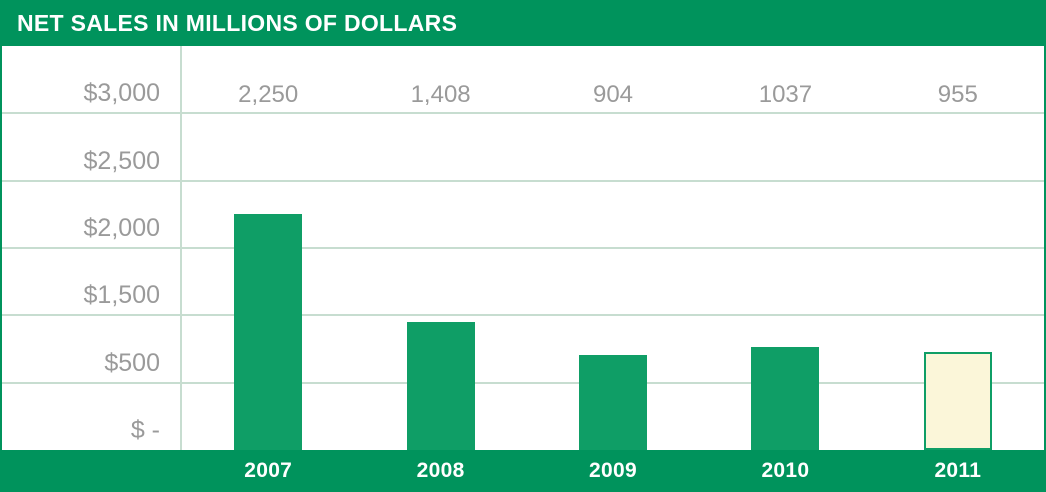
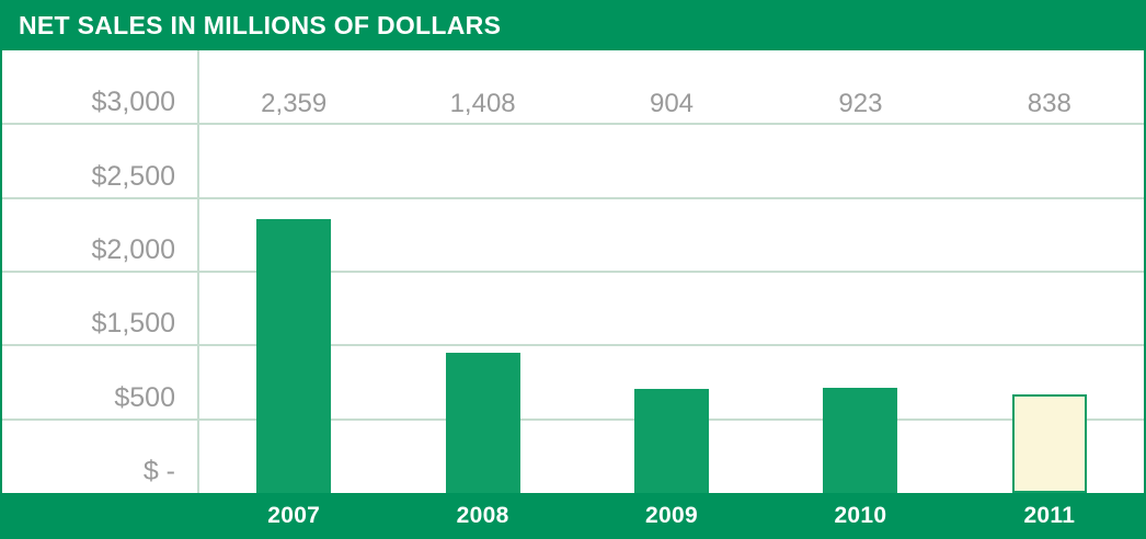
2007: 2,250 -> 2,359
2010: 1037 -> 923
2011: 955 -> 838
